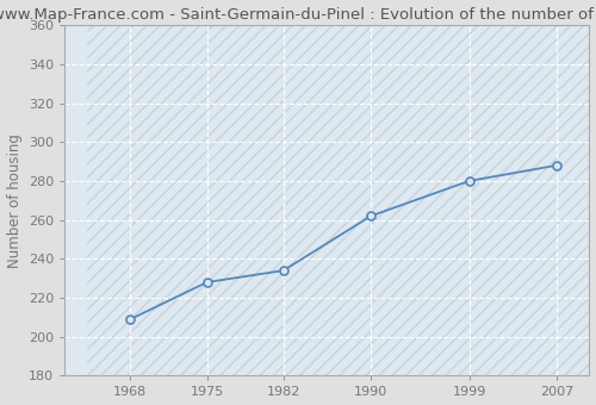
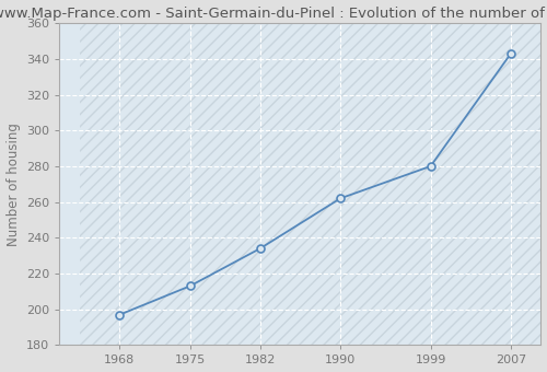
1968: 209 -> 197
1975: 228 -> 213
2007: 288 -> 343
